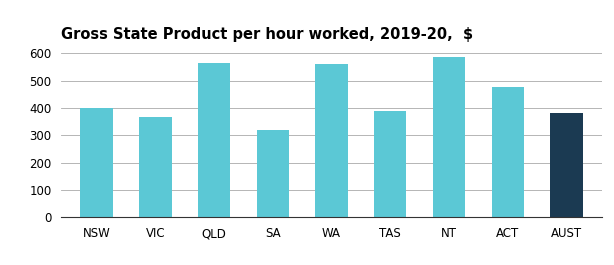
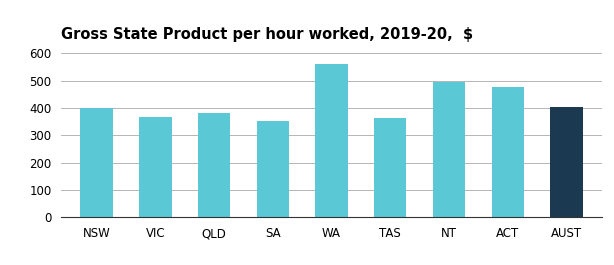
QLD: 565 -> 380
SA: 320 -> 353
TAS: 390 -> 362
NT: 585 -> 493
AUST: 380 -> 403
